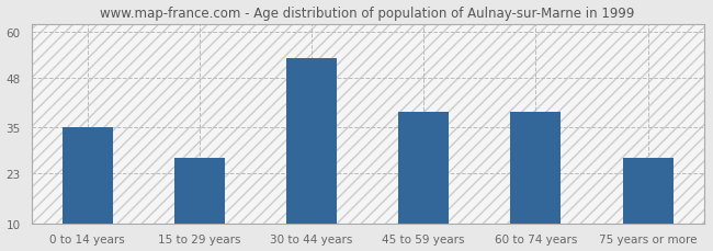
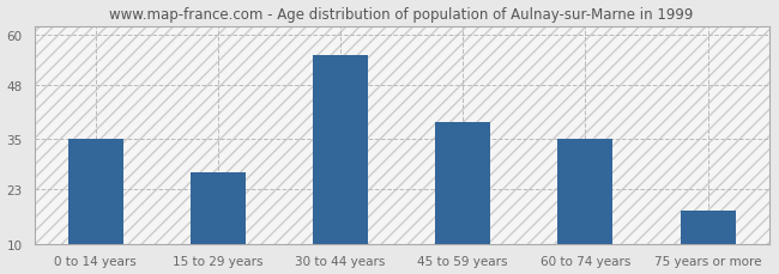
30 to 44 years: 53 -> 55
60 to 74 years: 39 -> 35
75 years or more: 27 -> 18
